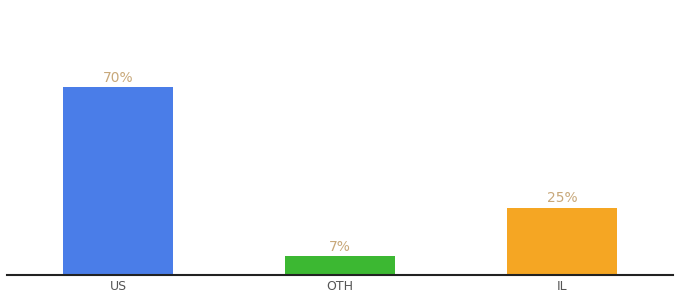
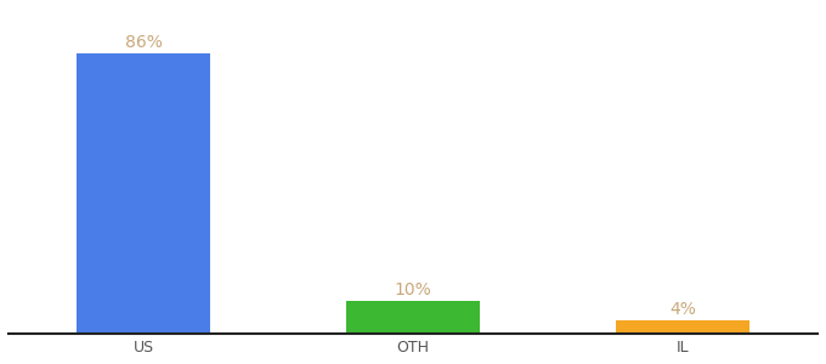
US: 70% -> 86%
OTH: 7% -> 10%
IL: 25% -> 4%
